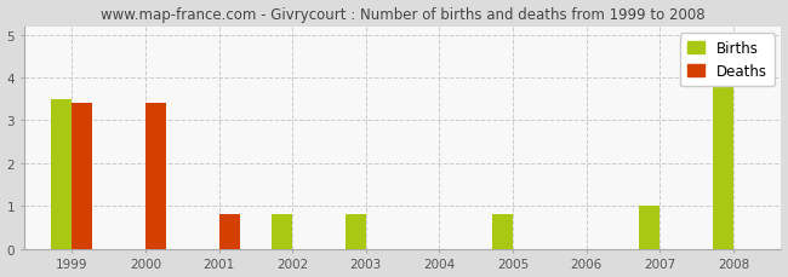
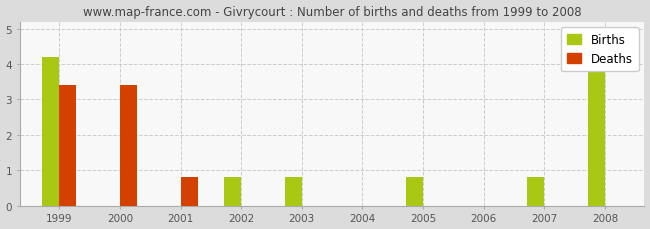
Births/1999: 3.5 -> 4.2
Births/2007: 1.0 -> 0.8
